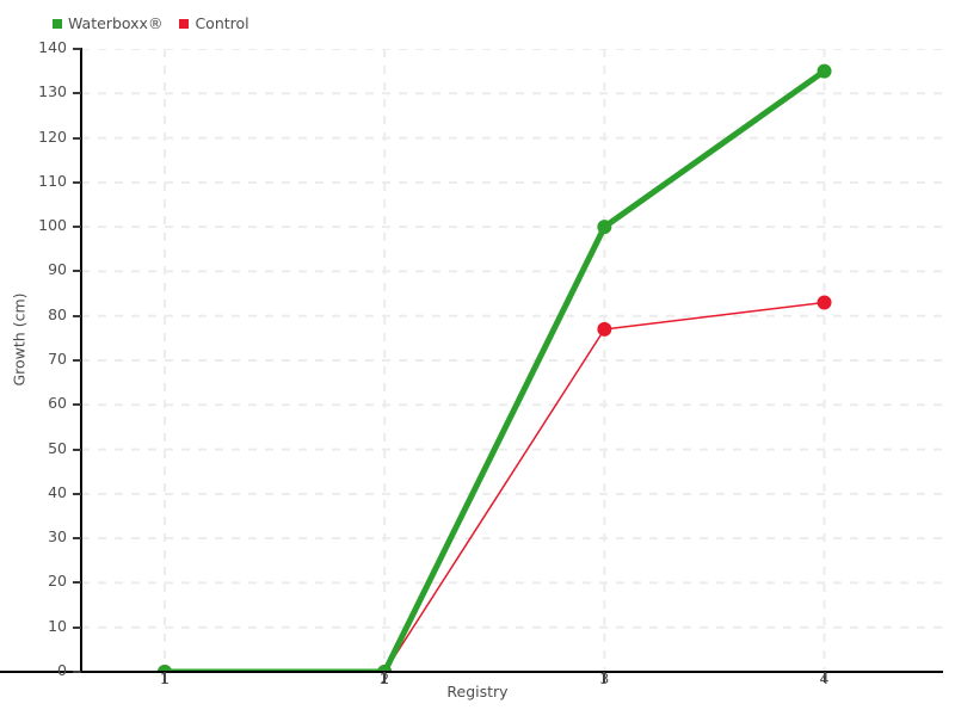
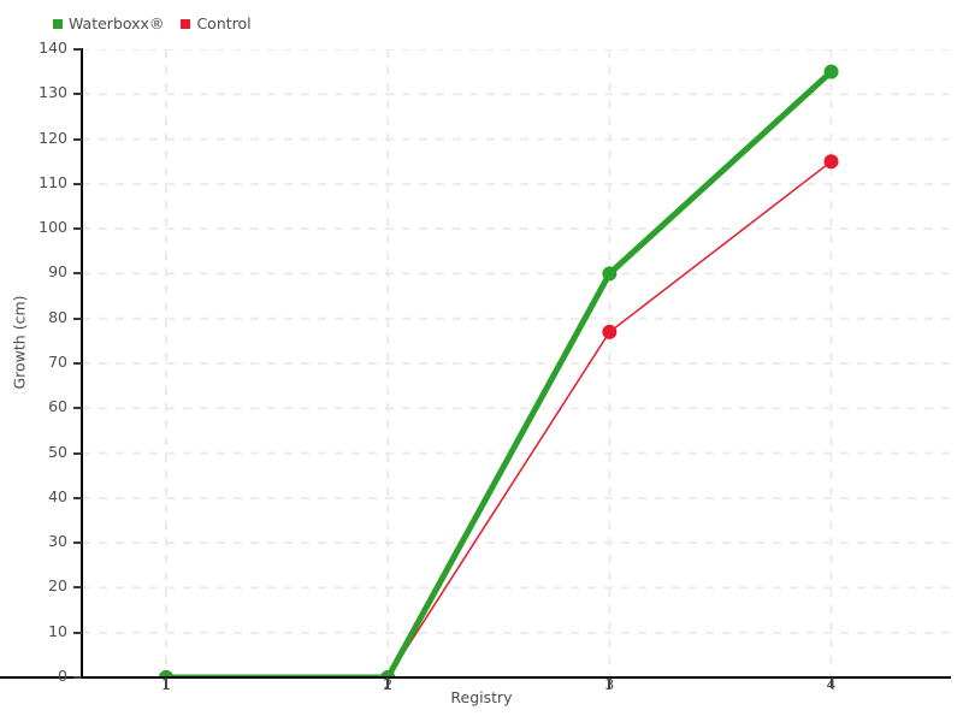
Waterboxx®/3: 100 -> 90
Control/4: 83 -> 115
